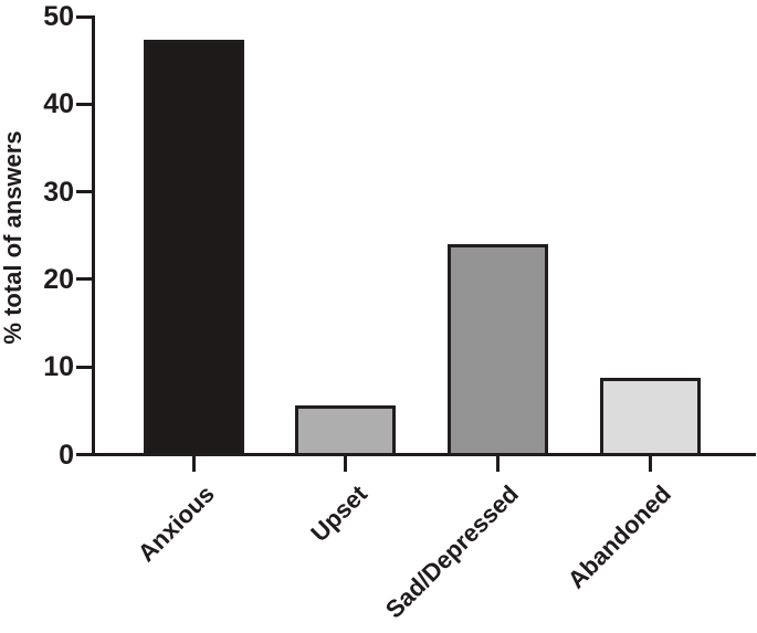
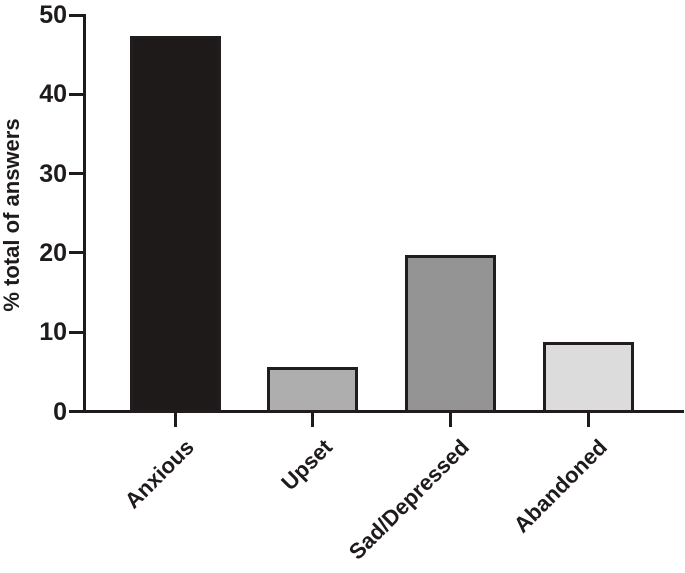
Sad/Depressed: 24 -> 20
